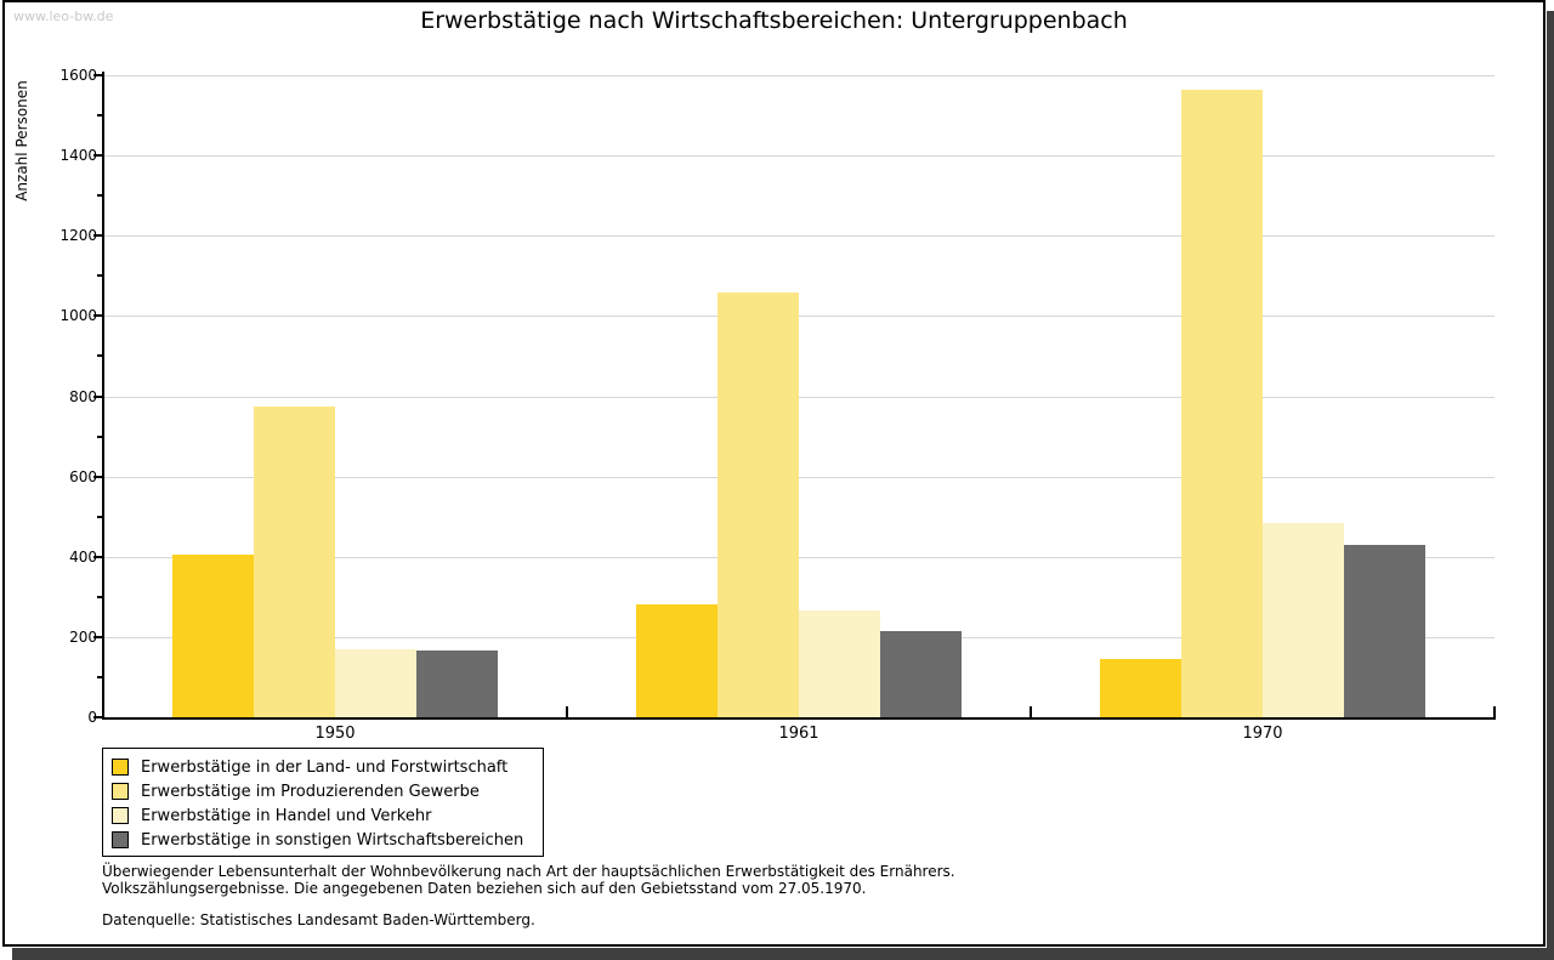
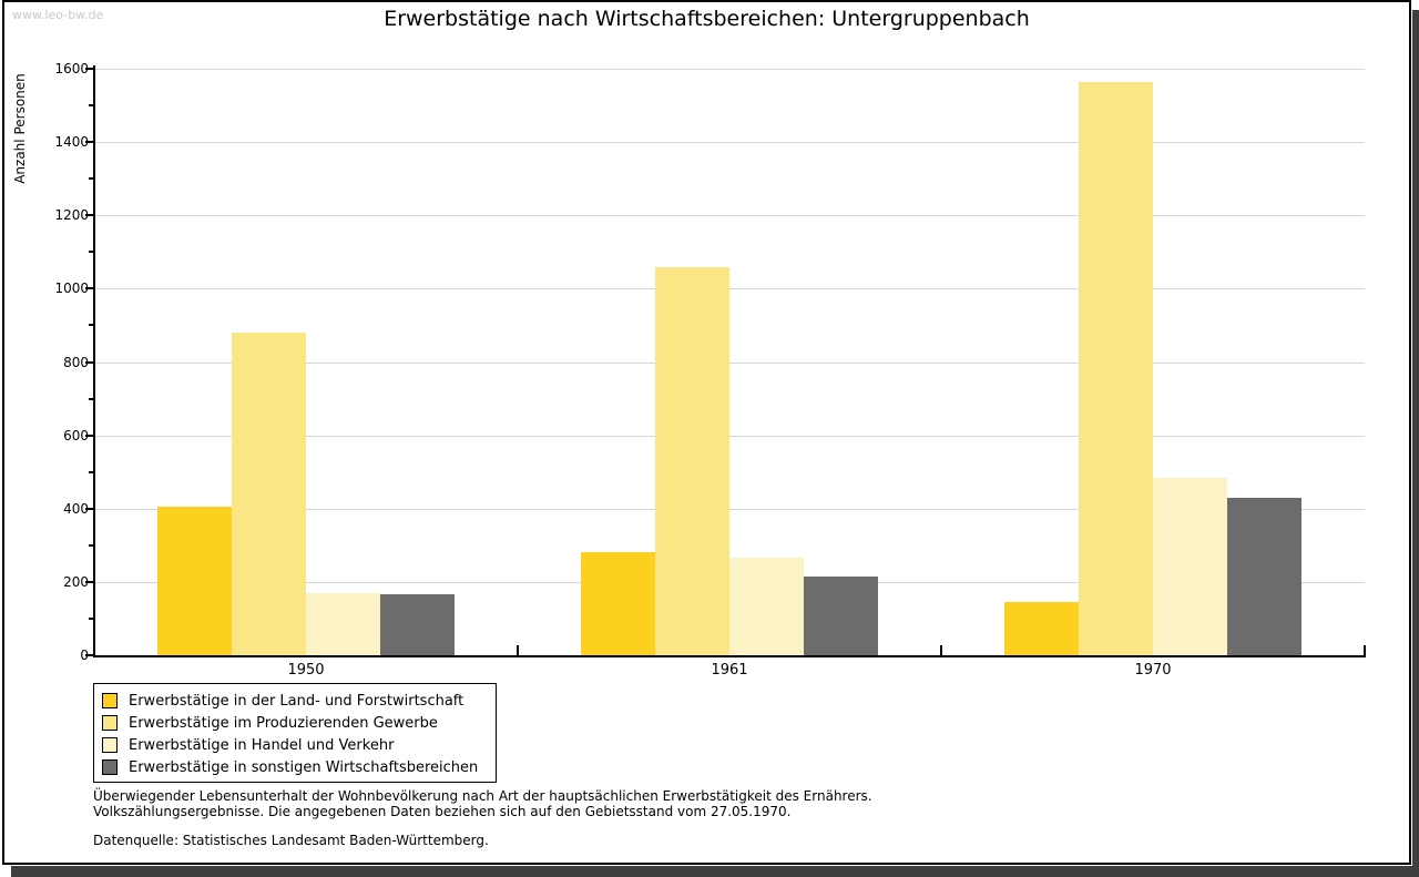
Erwerbstätige im Produzierenden Gewerbe/1950: 780 -> 880
